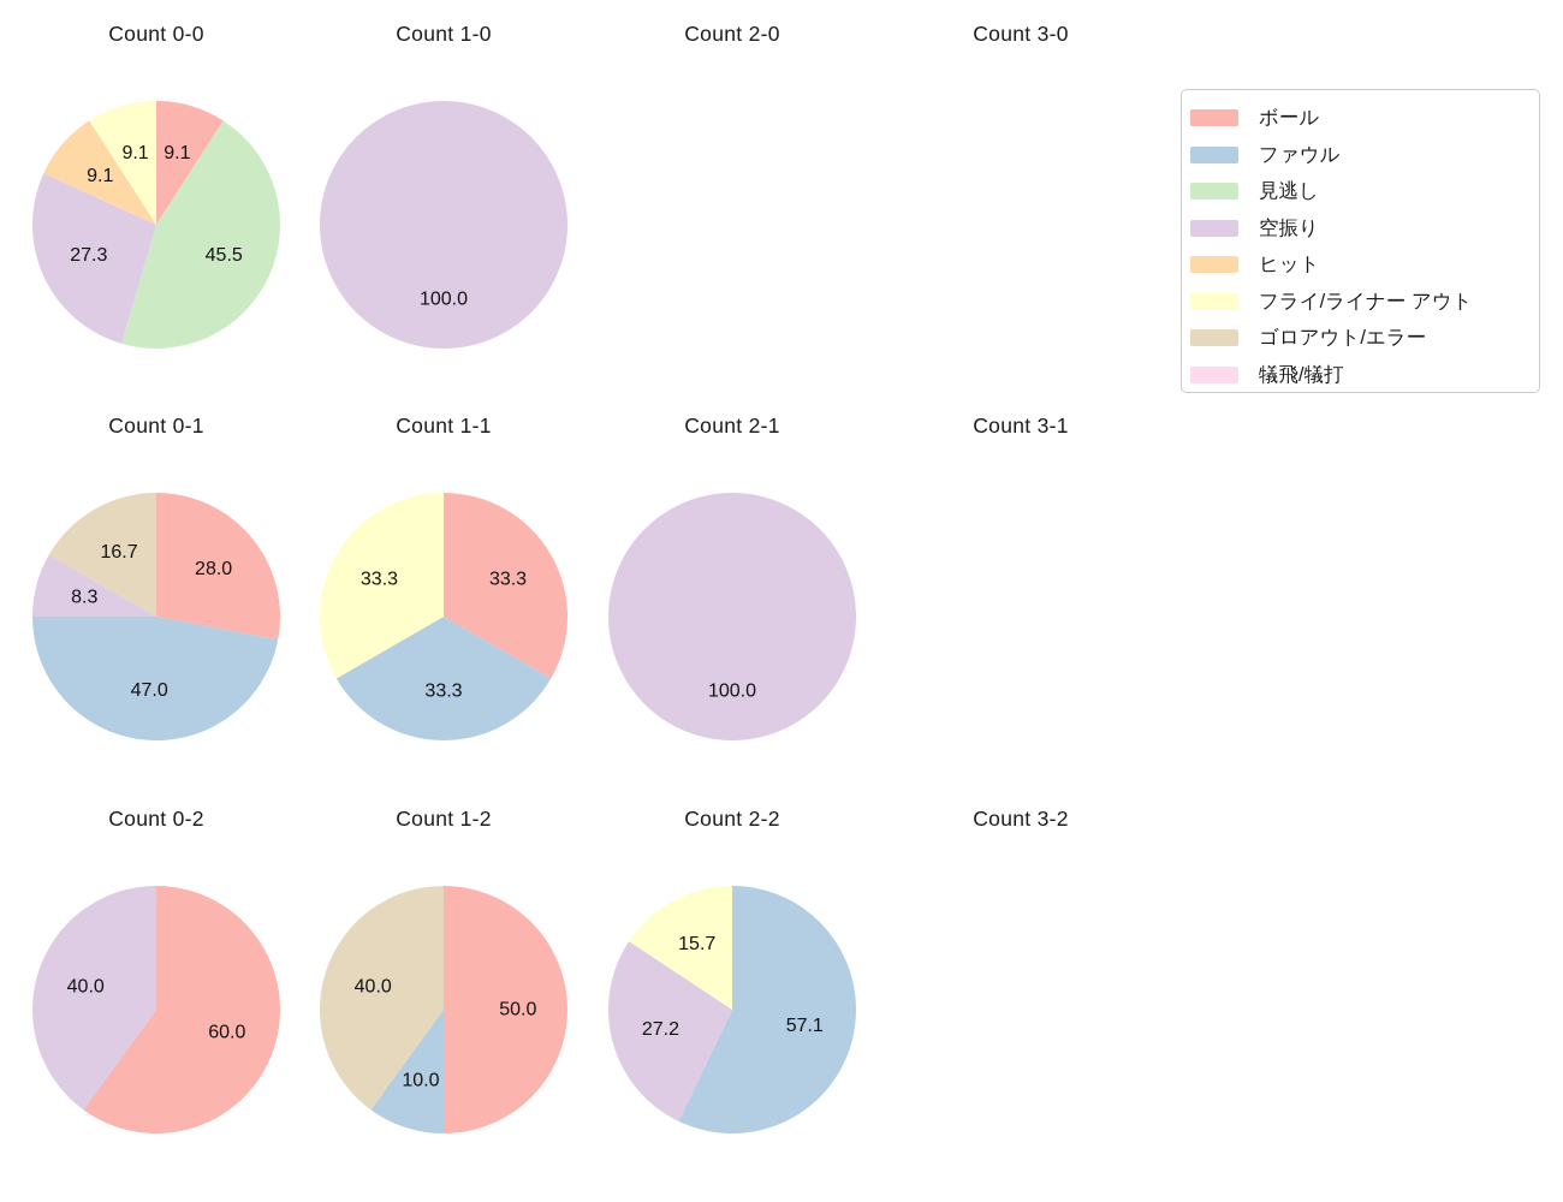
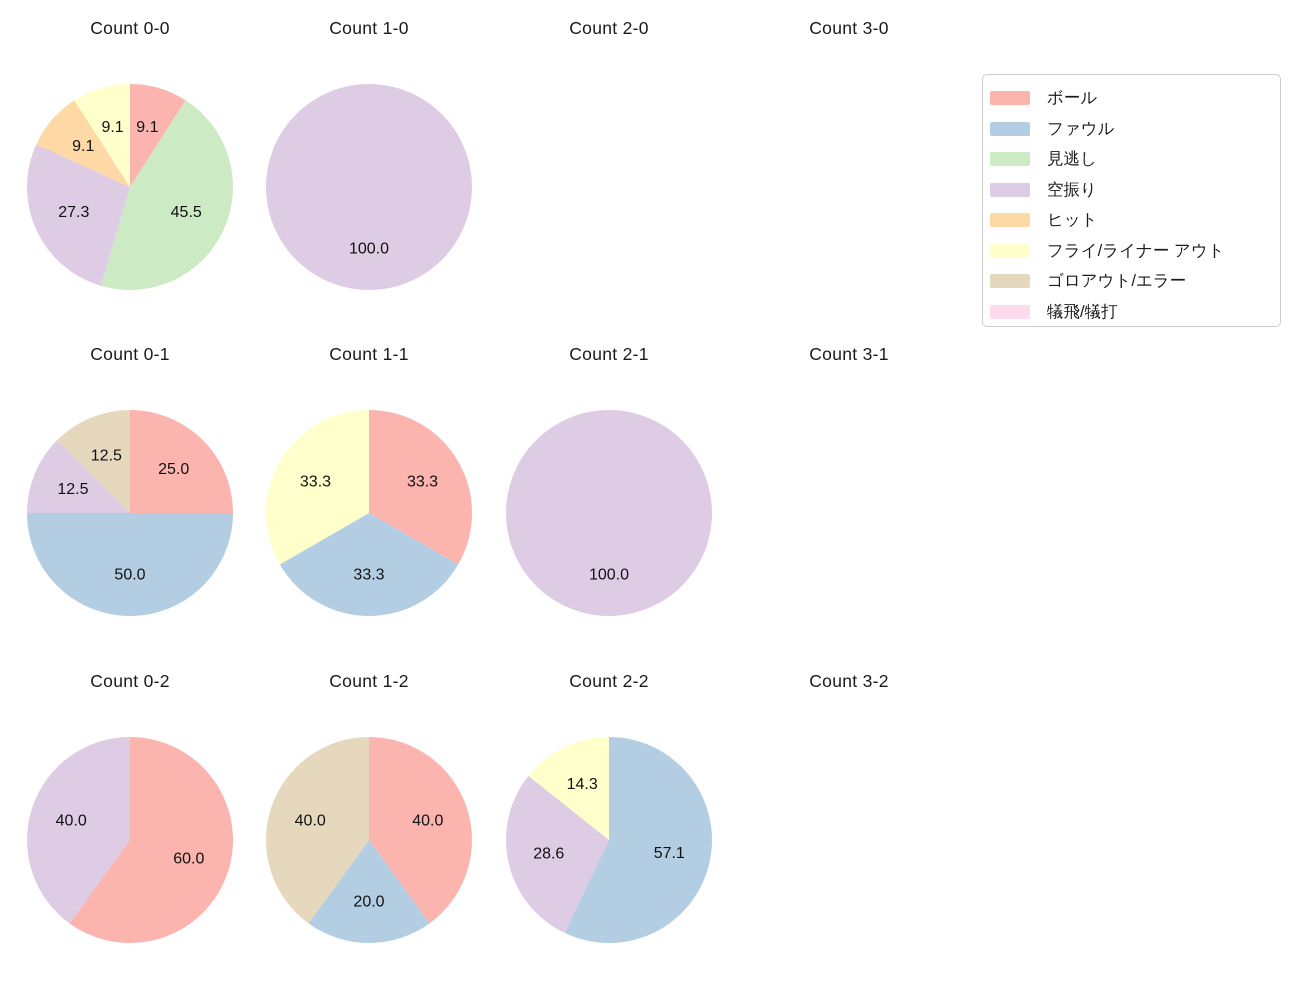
Count 0-1/ボール: 28.0 -> 25.0
Count 0-1/ファウル: 47.0 -> 50.0
Count 0-1/空振り: 8.3 -> 12.5
Count 0-1/ゴロアウト/エラー: 16.7 -> 12.5
Count 1-2/ボール: 50.0 -> 40.0
Count 1-2/ファウル: 10.0 -> 20.0
Count 2-2/空振り: 27.2 -> 28.6
Count 2-2/フライ/ライナー アウト: 15.7 -> 14.3
